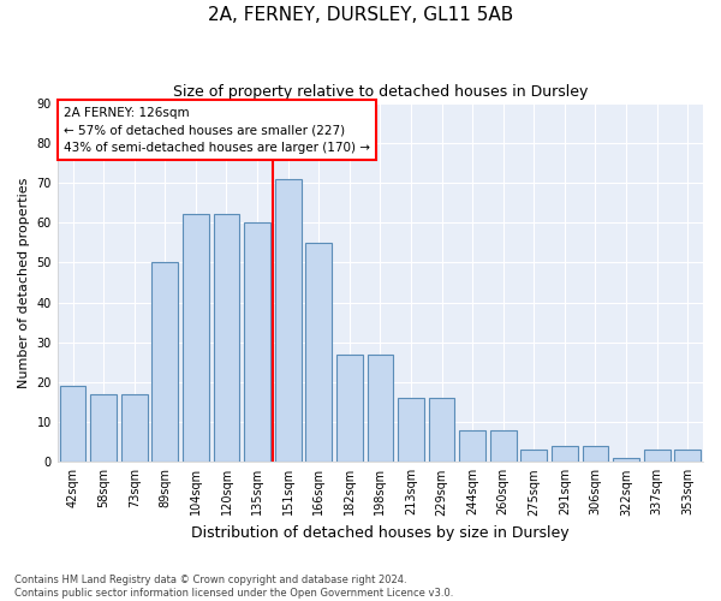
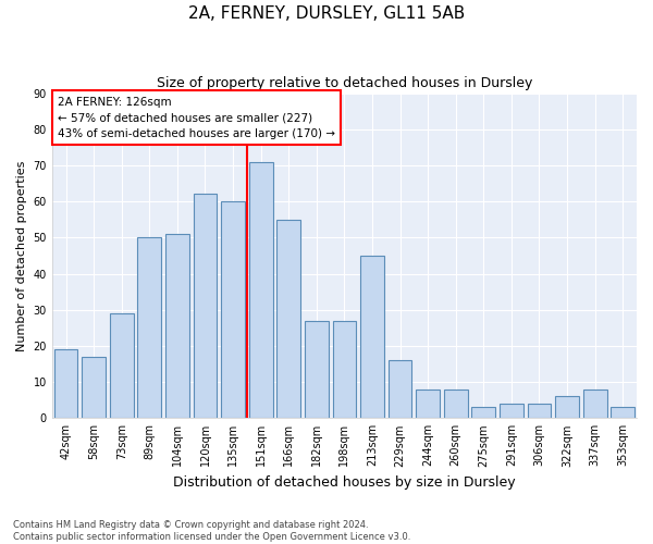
73sqm: 17 -> 29
104sqm: 62 -> 51
213sqm: 16 -> 45
322sqm: 1 -> 6
337sqm: 3 -> 8
